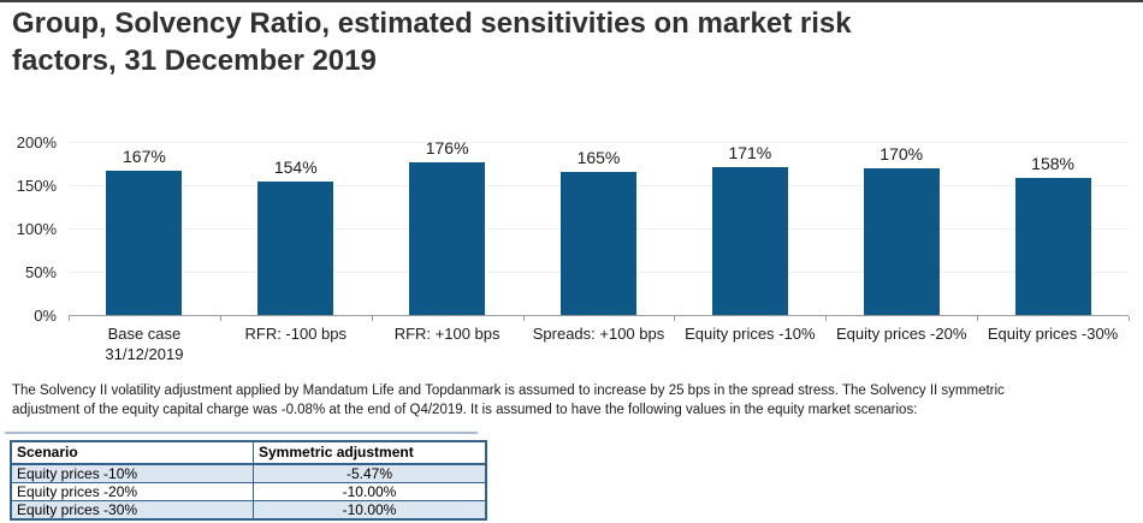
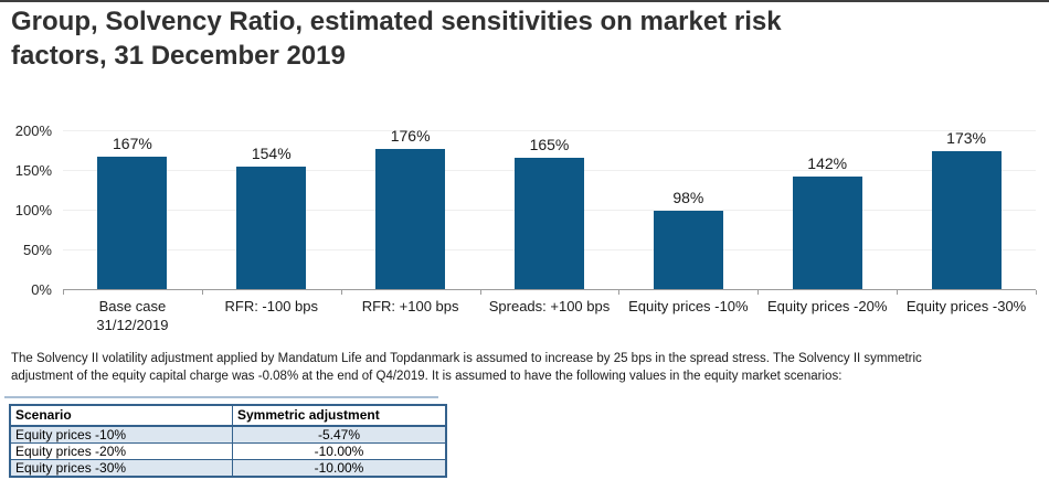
Equity prices -10%: 171% -> 98%
Equity prices -20%: 170% -> 142%
Equity prices -30%: 158% -> 173%
